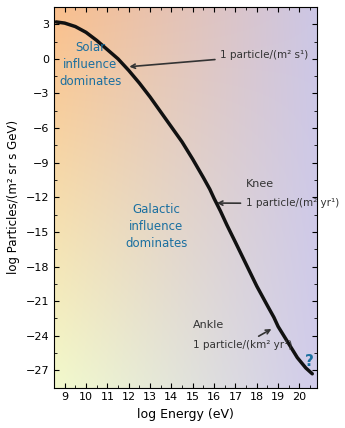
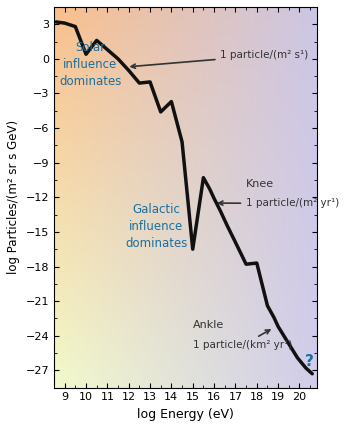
10: 2.3 -> 0.4
13: -3.3 -> -2.0
14: -5.9 -> -3.7
15: -8.7 -> -16.5
18: -19.7 -> -17.7
